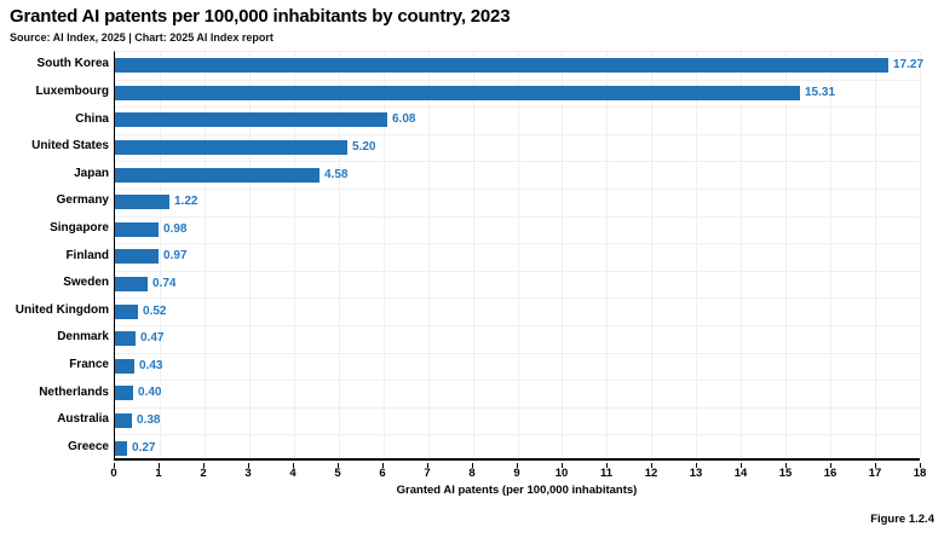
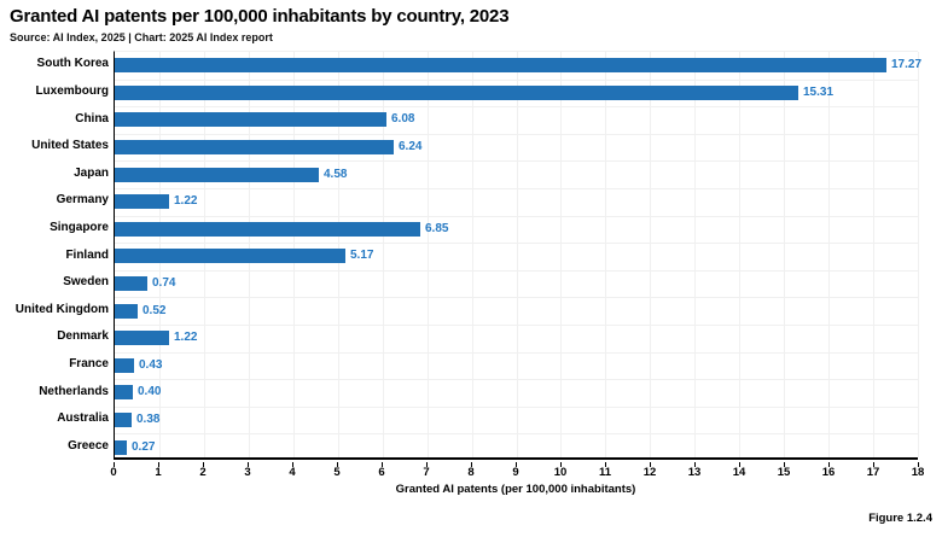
United States: 5.20 -> 6.24
Singapore: 0.98 -> 6.85
Finland: 0.97 -> 5.17
Denmark: 0.47 -> 1.22
